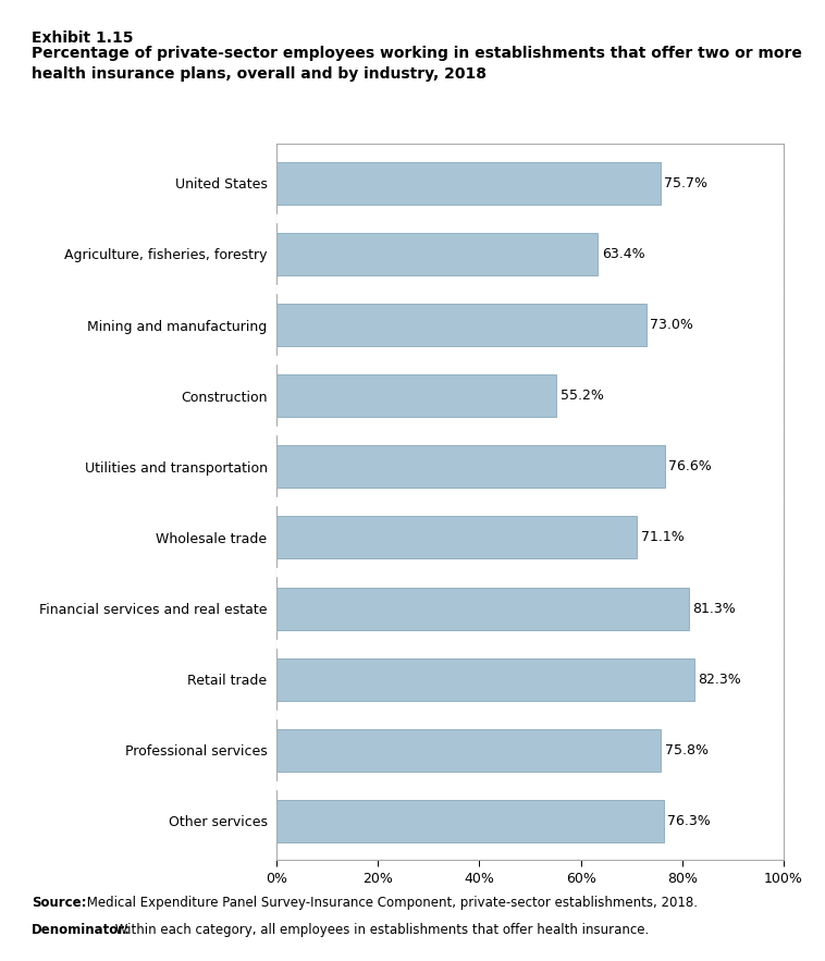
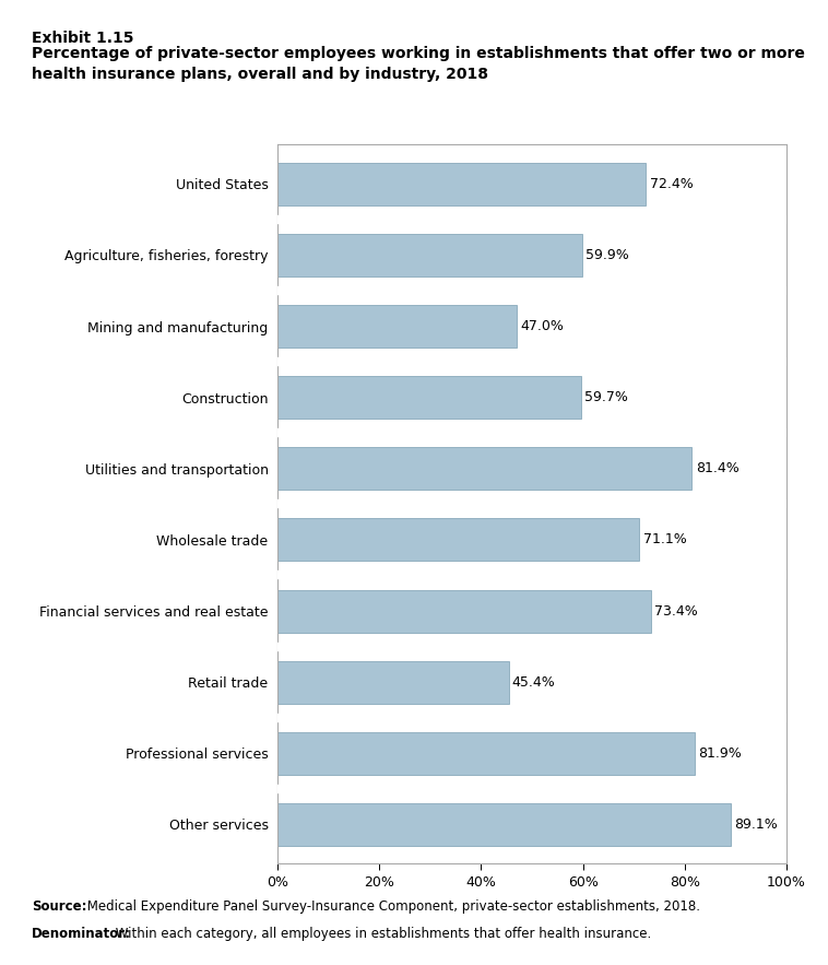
United States: 75.7% -> 72.4%
Agriculture, fisheries, forestry: 63.4% -> 59.9%
Mining and manufacturing: 73.0% -> 47.0%
Construction: 55.2% -> 59.7%
Utilities and transportation: 76.6% -> 81.4%
Financial services and real estate: 81.3% -> 73.4%
Retail trade: 82.3% -> 45.4%
Professional services: 75.8% -> 81.9%
Other services: 76.3% -> 89.1%
